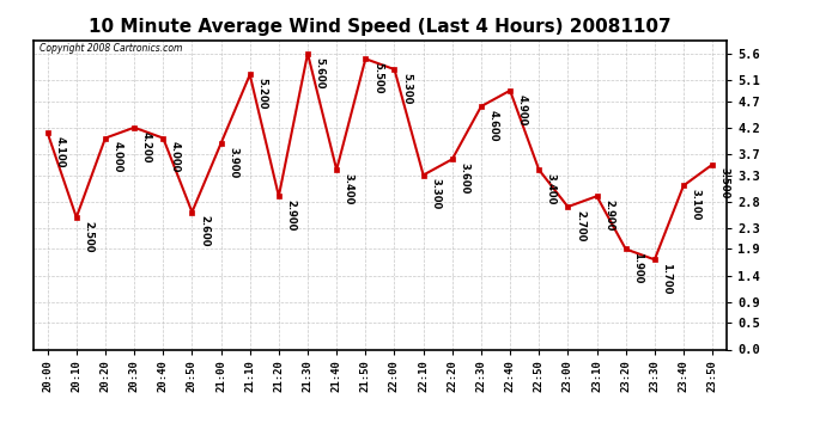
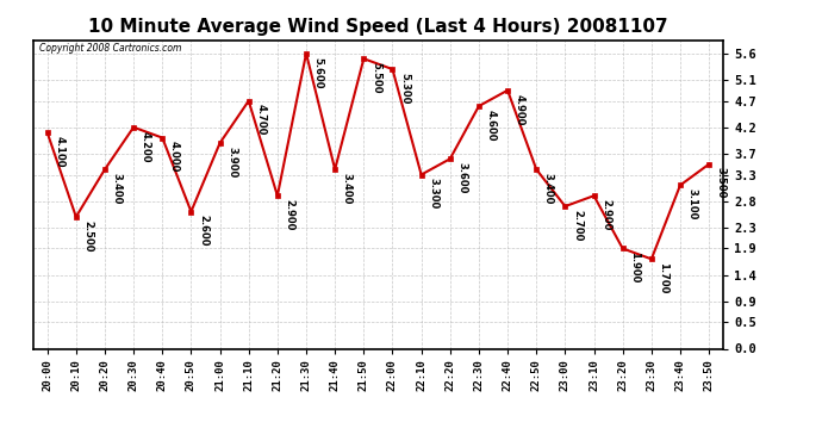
20:20: 4.000 -> 3.400
21:10: 5.200 -> 4.700
